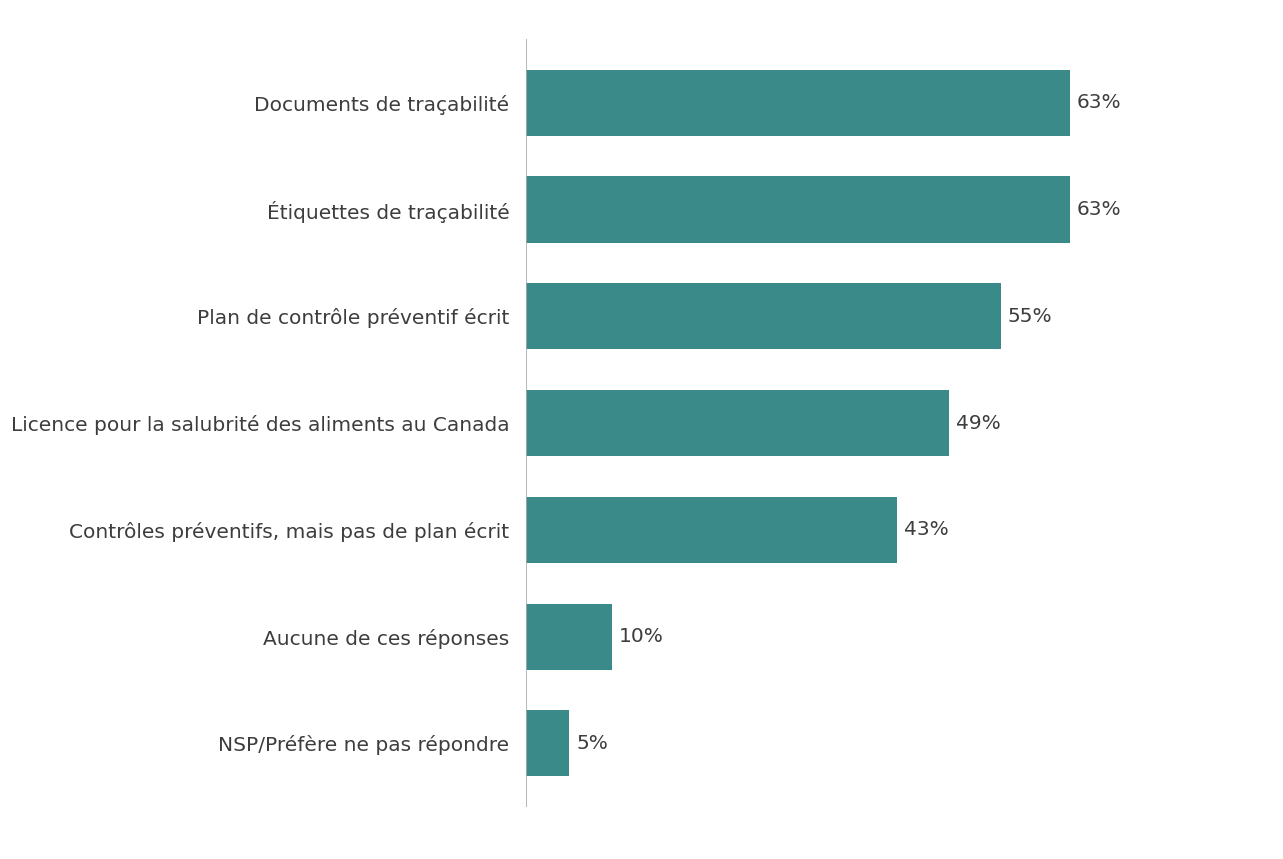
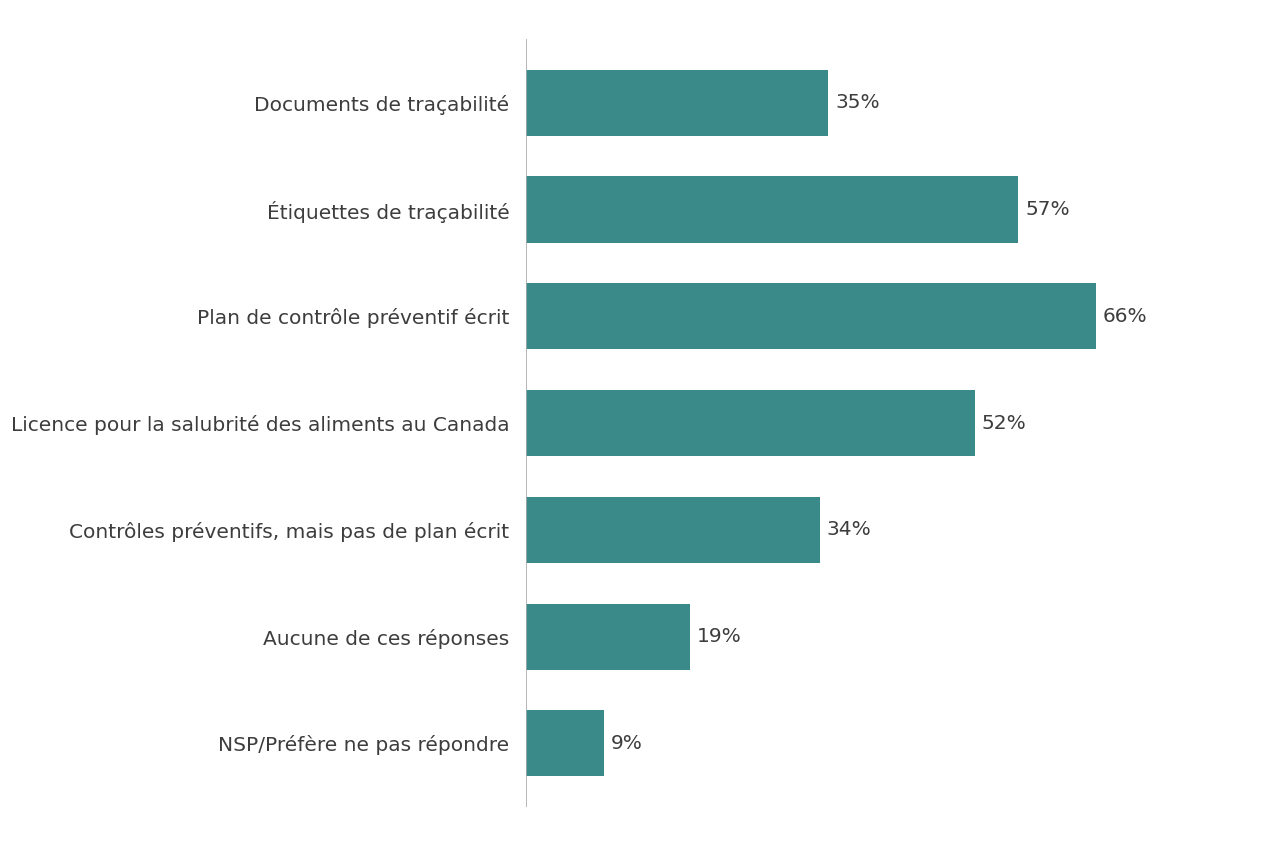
Documents de traçabilité: 63% -> 35%
Étiquettes de traçabilité: 63% -> 57%
Plan de contrôle préventif écrit: 55% -> 66%
Licence pour la salubrité des aliments au Canada: 49% -> 52%
Contrôles préventifs, mais pas de plan écrit: 43% -> 34%
Aucune de ces réponses: 10% -> 19%
NSP/Préfère ne pas répondre: 5% -> 9%
